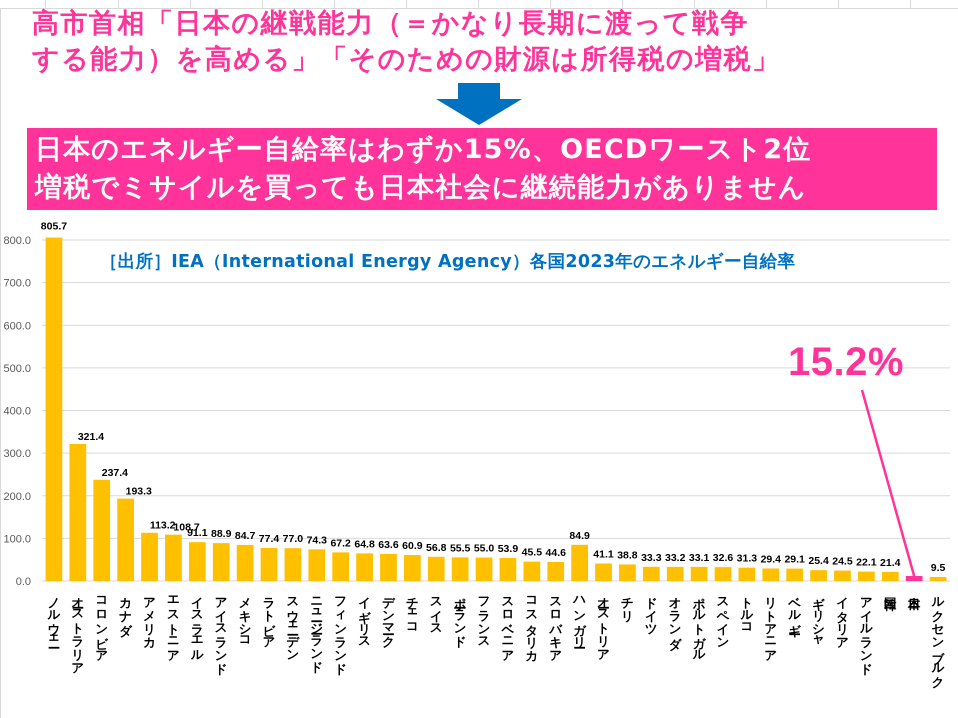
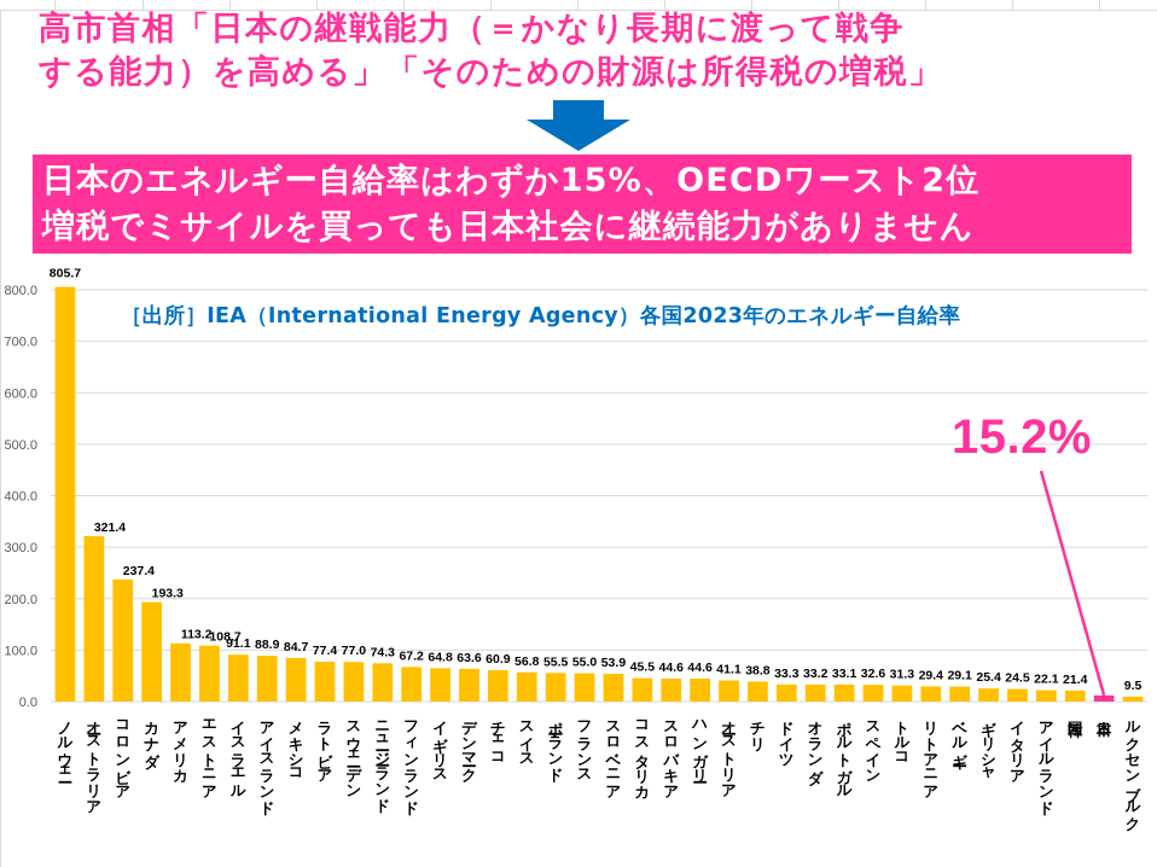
ハンガリー: 84.9 -> 44.6
